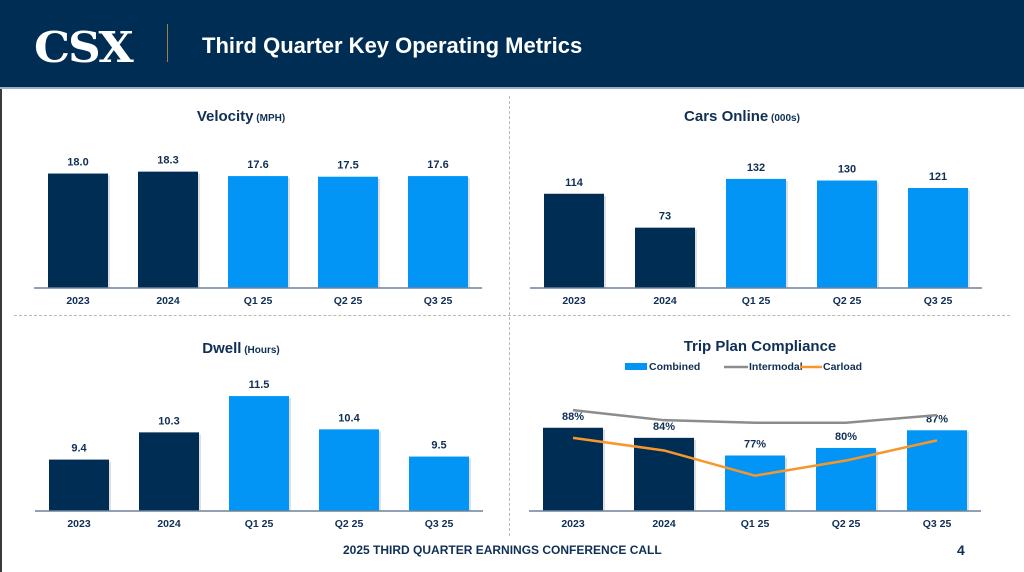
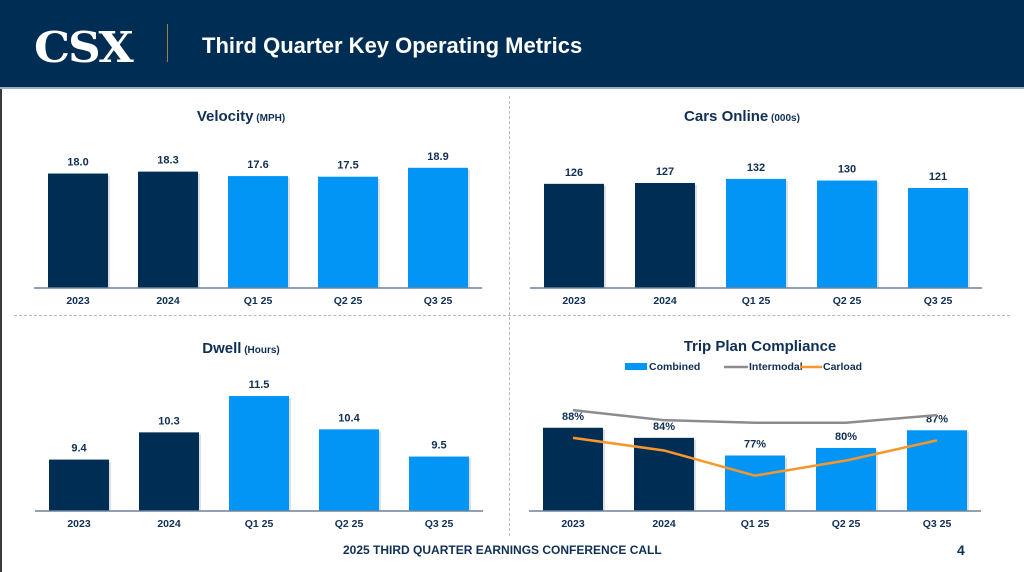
Velocity/Q3 25: 17.6 -> 18.9
Cars Online/2023: 114 -> 126
Cars Online/2024: 73 -> 127
